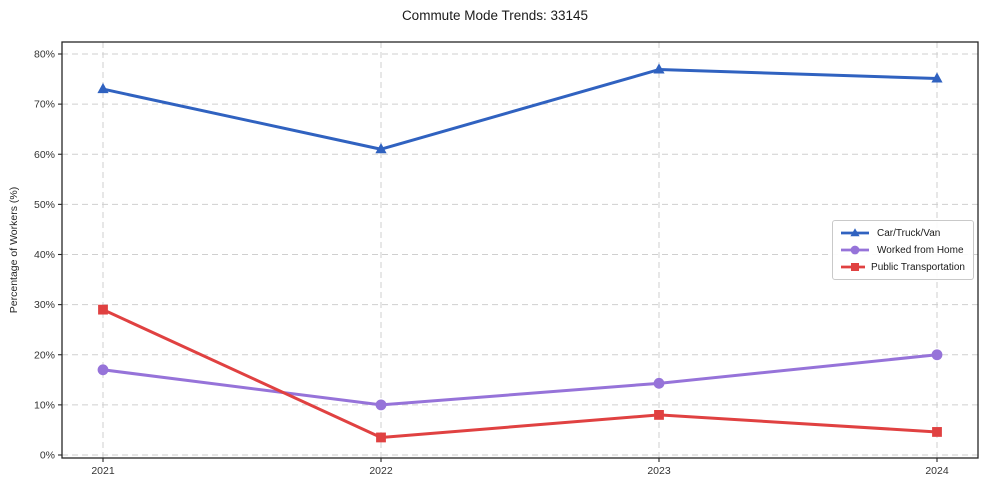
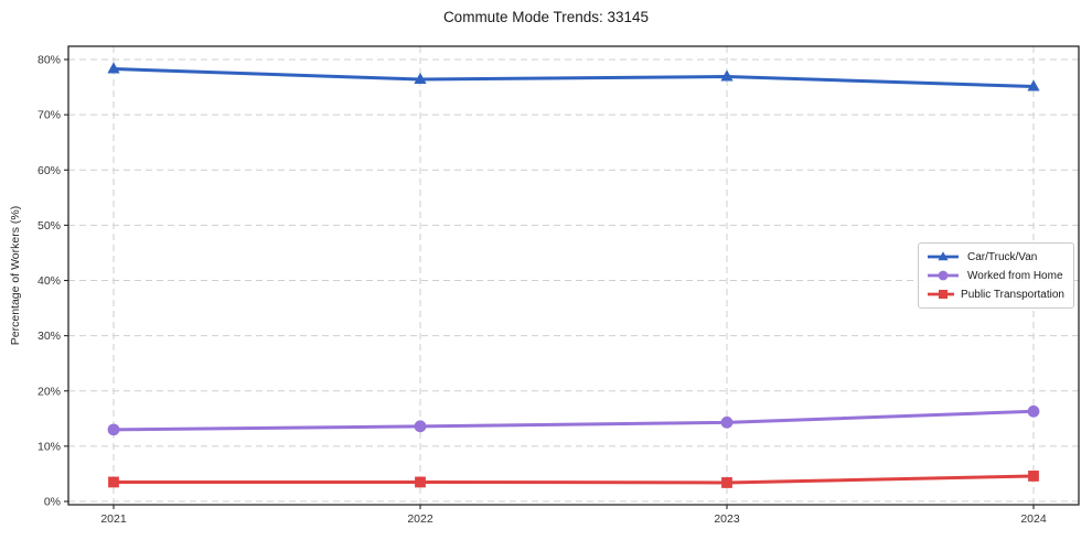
Car/Truck/Van/2021: 73% -> 78%
Worked from Home/2021: 17% -> 13%
Public Transportation/2021: 29% -> 4%
Car/Truck/Van/2022: 61% -> 76%
Worked from Home/2022: 10% -> 14%
Public Transportation/2023: 8% -> 3%
Worked from Home/2024: 20% -> 16%
